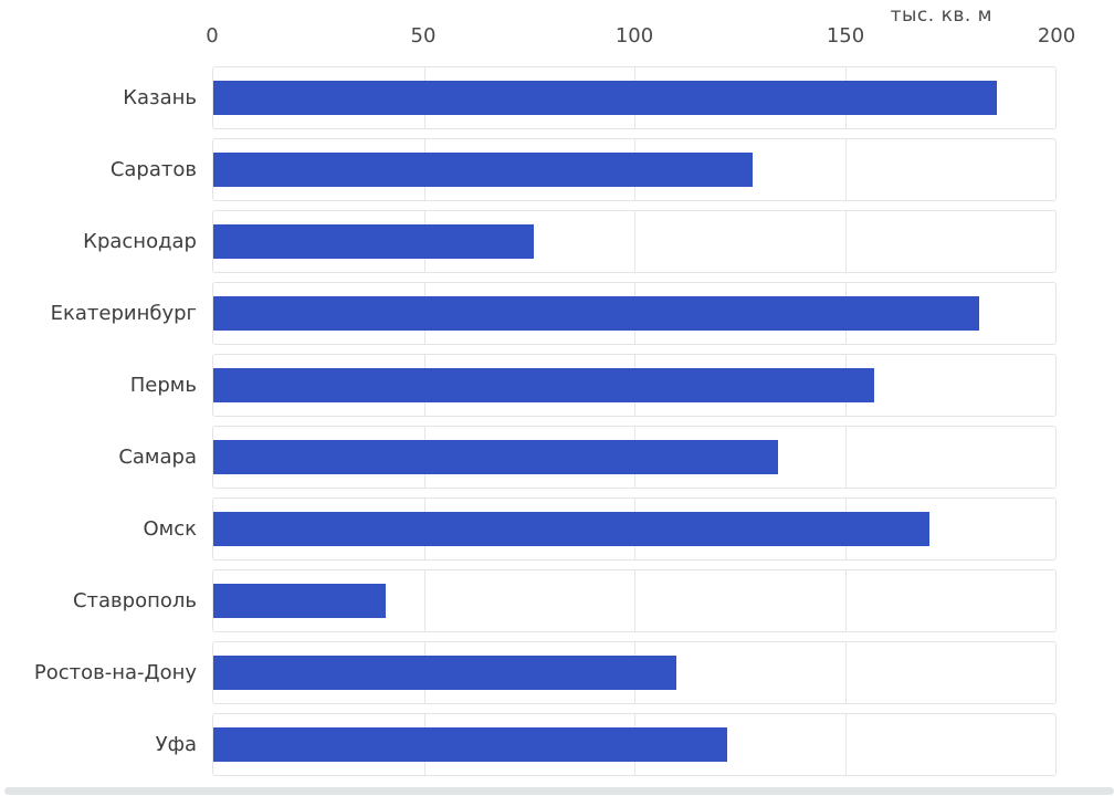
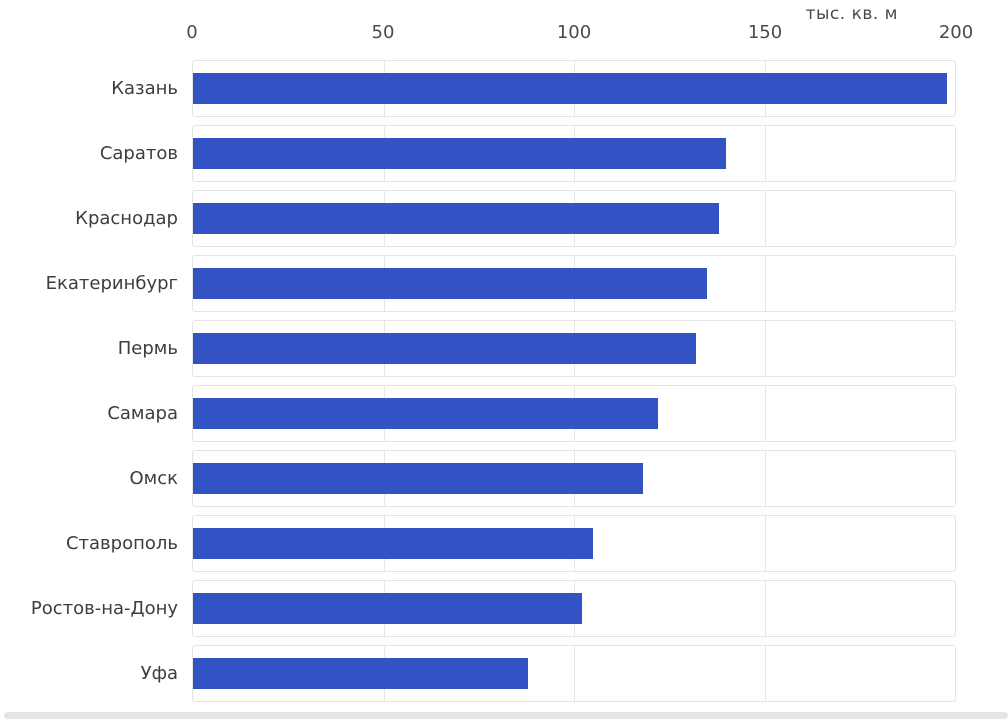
Казань: 186 -> 198
Саратов: 128 -> 140
Краснодар: 76 -> 138
Екатеринбург: 182 -> 135
Пермь: 157 -> 132
Самара: 134 -> 122
Омск: 170 -> 118
Ставрополь: 41 -> 105
Ростов-на-Дону: 110 -> 102
Уфа: 122 -> 88
